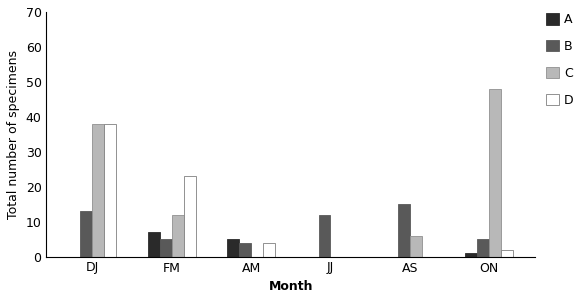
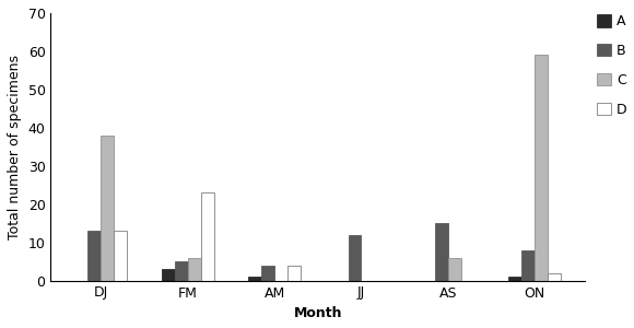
D/DJ: 38 -> 13
A/FM: 7 -> 3
C/FM: 12 -> 6
A/AM: 5 -> 1
B/ON: 5 -> 8
C/ON: 48 -> 59
